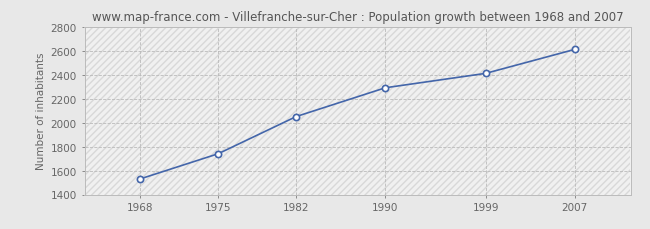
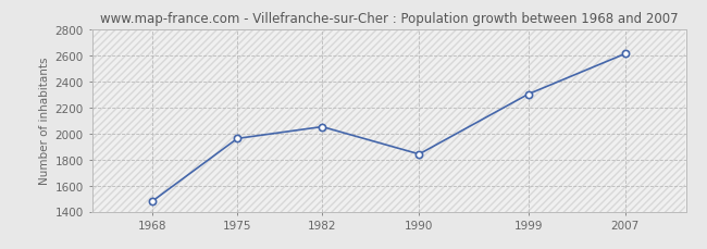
1968: 1530 -> 1480
1975: 1740 -> 1960
1990: 2290 -> 1840
1999: 2410 -> 2300
